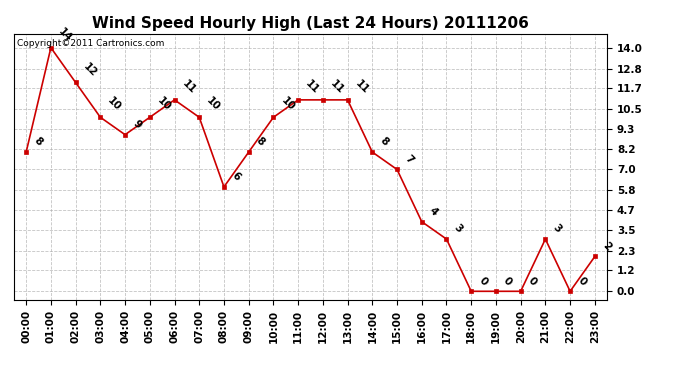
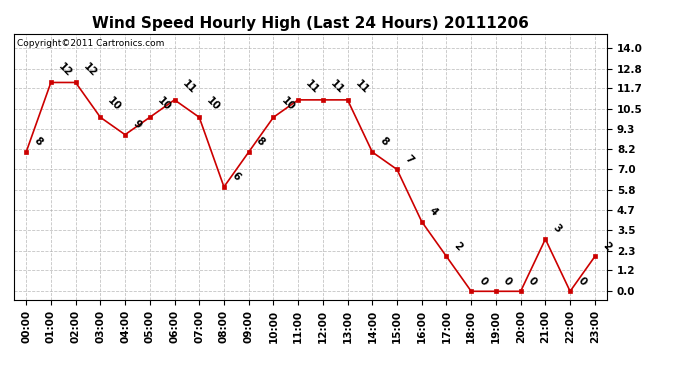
01:00: 14 -> 12
17:00: 3 -> 2
